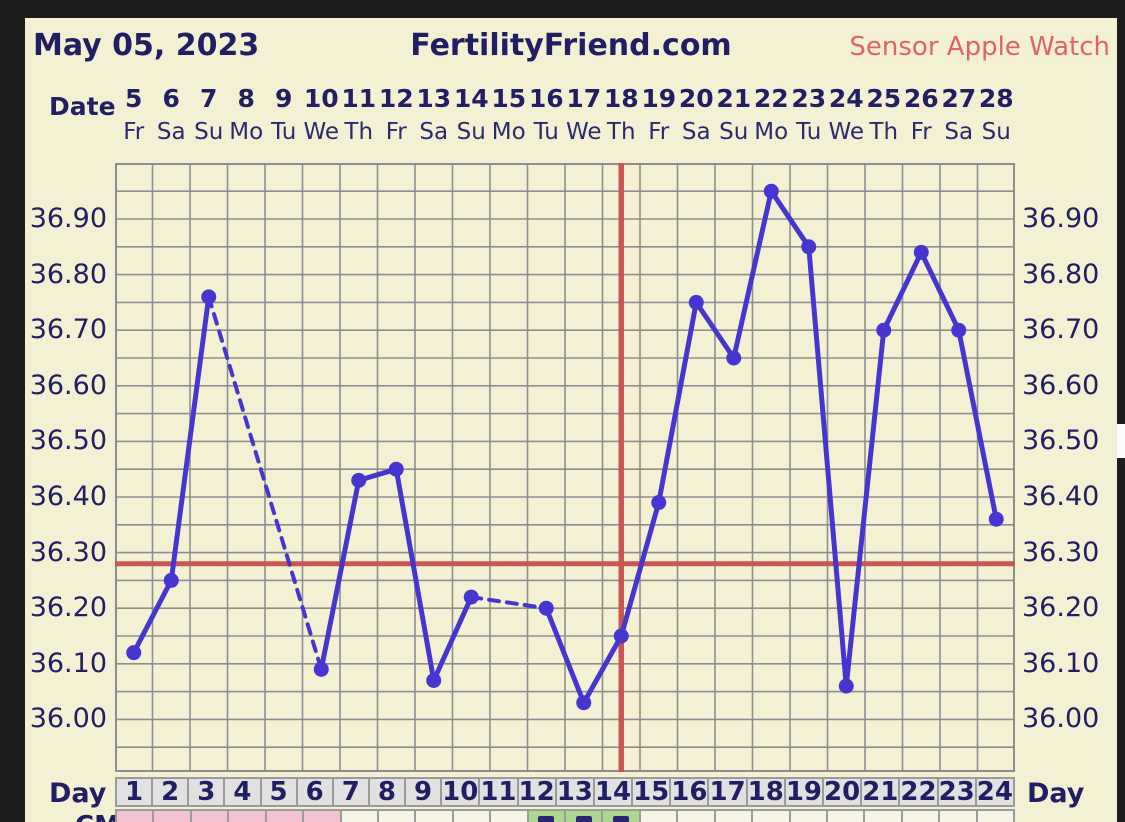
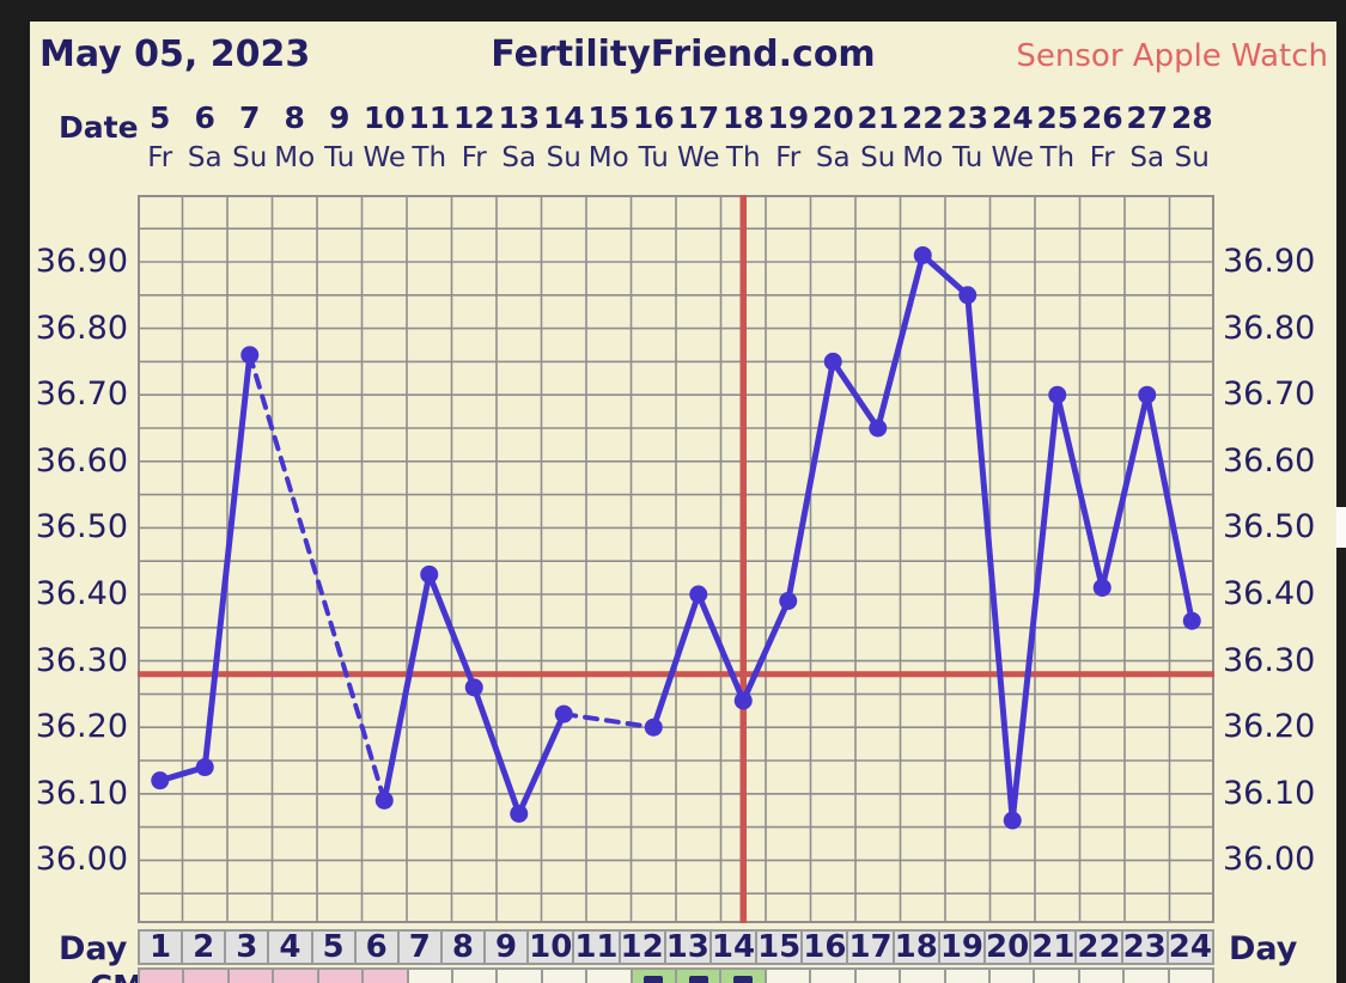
2: 36.25 -> 36.14
8: 36.45 -> 36.26
13: 36.03 -> 36.40
14: 36.15 -> 36.24
18: 36.95 -> 36.91
22: 36.84 -> 36.41
